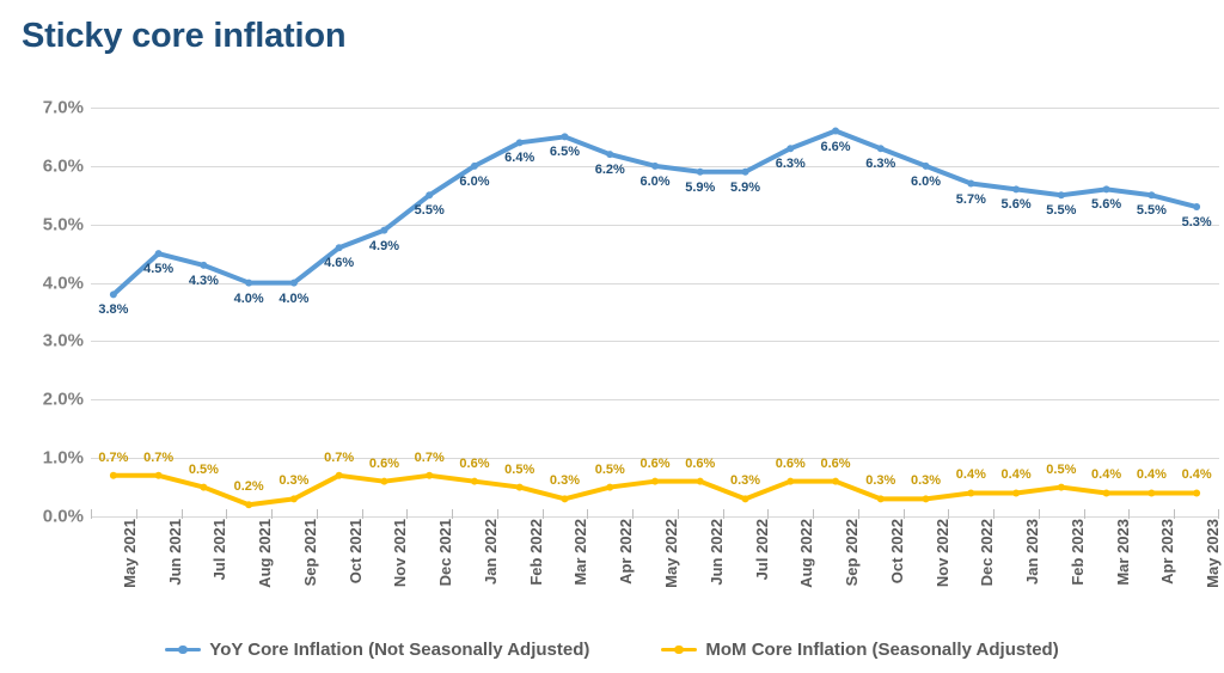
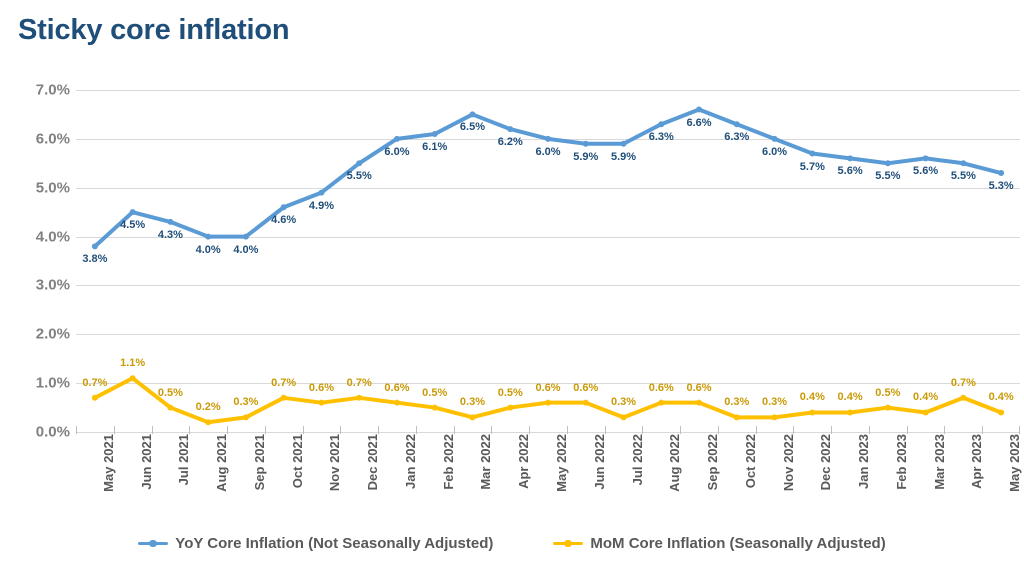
MoM Core Inflation (Seasonally Adjusted)/Jun 2021: 0.7% -> 1.1%
YoY Core Inflation (Not Seasonally Adjusted)/Feb 2022: 6.4% -> 6.1%
MoM Core Inflation (Seasonally Adjusted)/Apr 2023: 0.4% -> 0.7%
